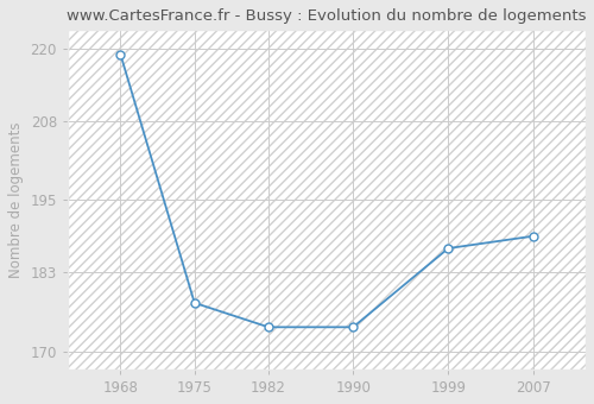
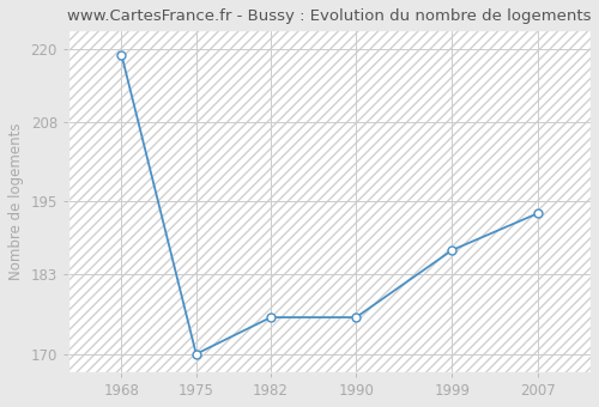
1975: 178 -> 170
1982: 174 -> 176
1990: 174 -> 176
2007: 189 -> 193
